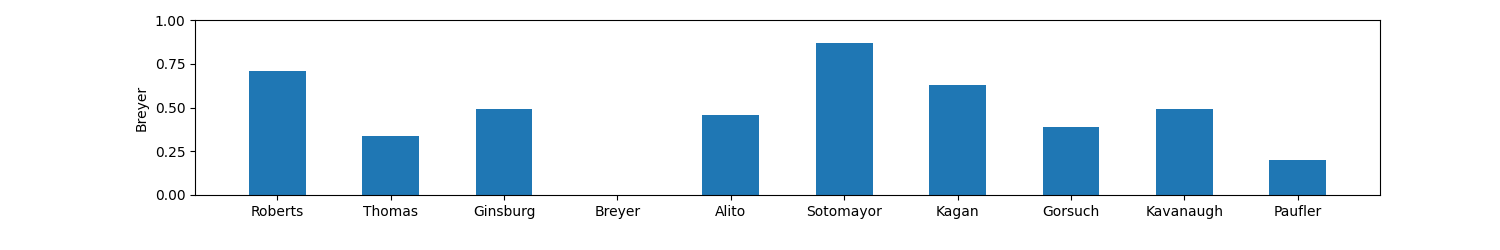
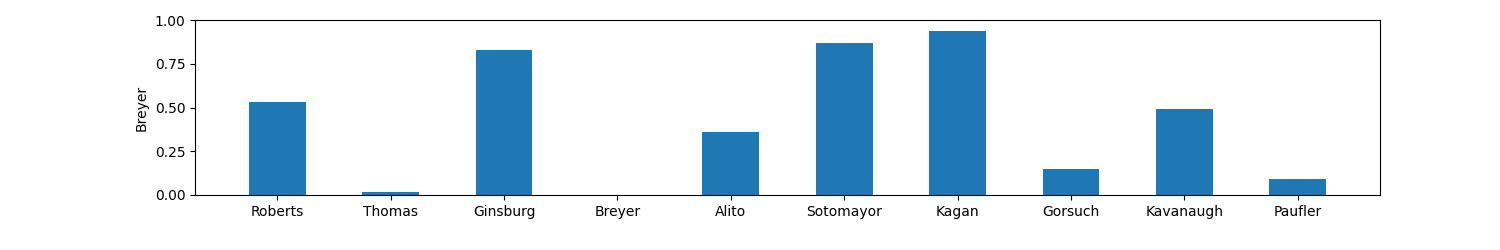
Roberts: 0.71 -> 0.53
Thomas: 0.34 -> 0.02
Ginsburg: 0.49 -> 0.83
Alito: 0.46 -> 0.36
Kagan: 0.63 -> 0.94
Gorsuch: 0.39 -> 0.15
Paufler: 0.20 -> 0.09
